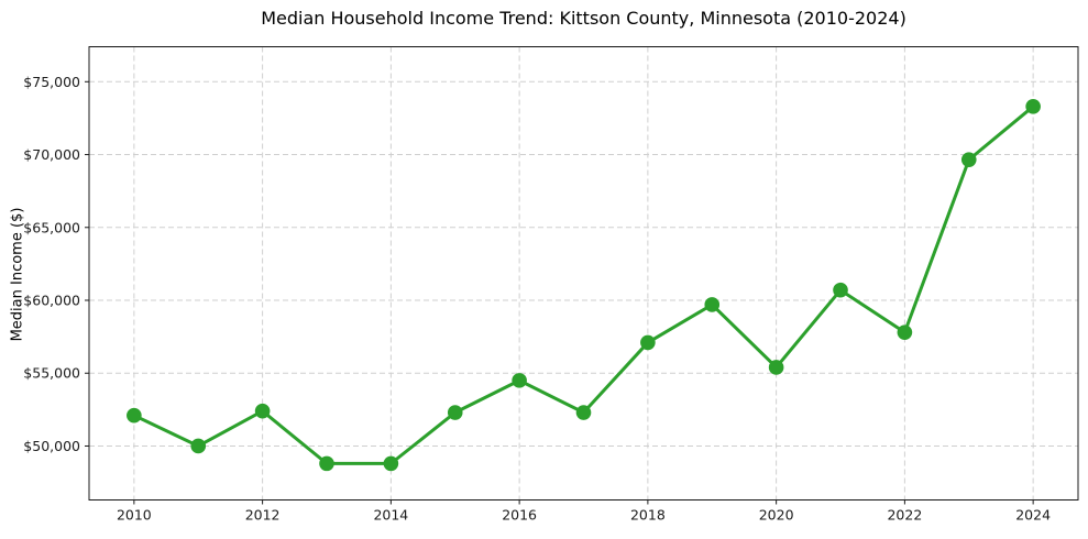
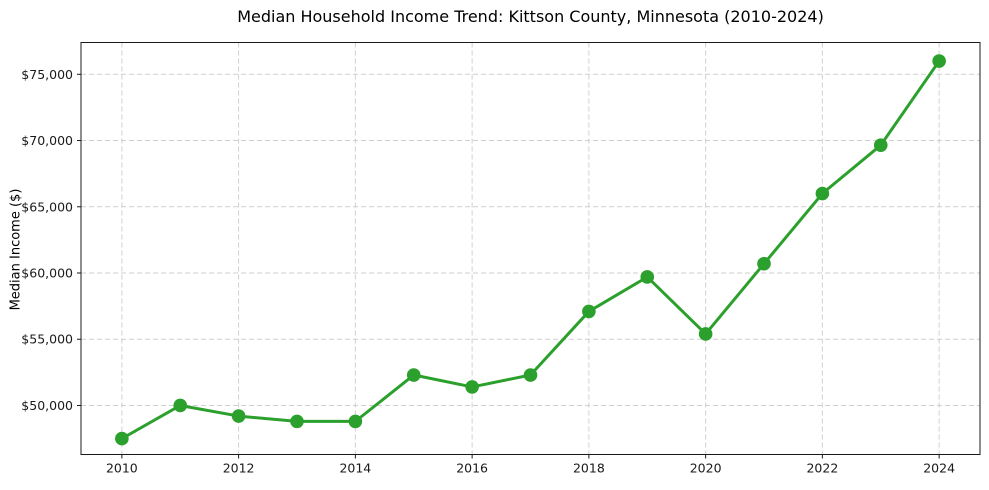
2010: $52100 -> $47500
2012: $52400 -> $49200
2016: $54500 -> $51400
2022: $57800 -> $66000
2024: $73300 -> $76000
